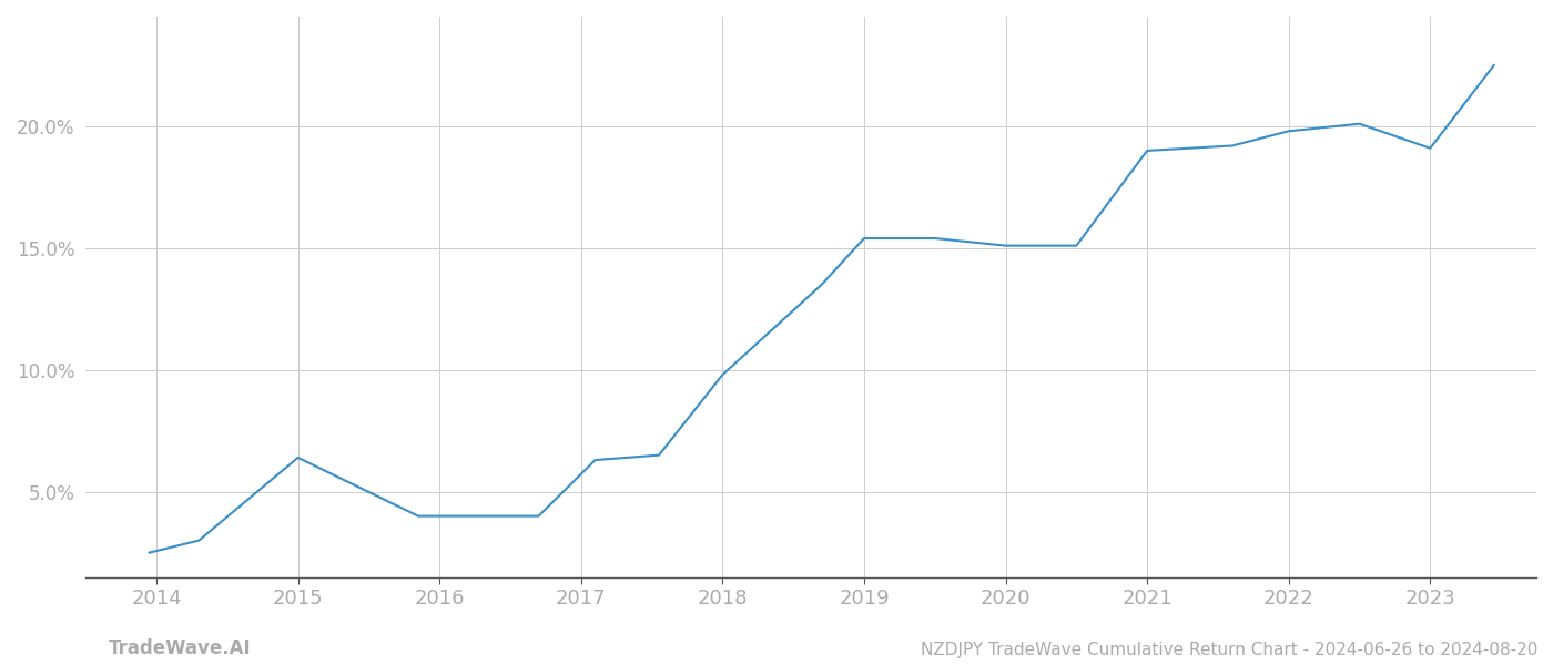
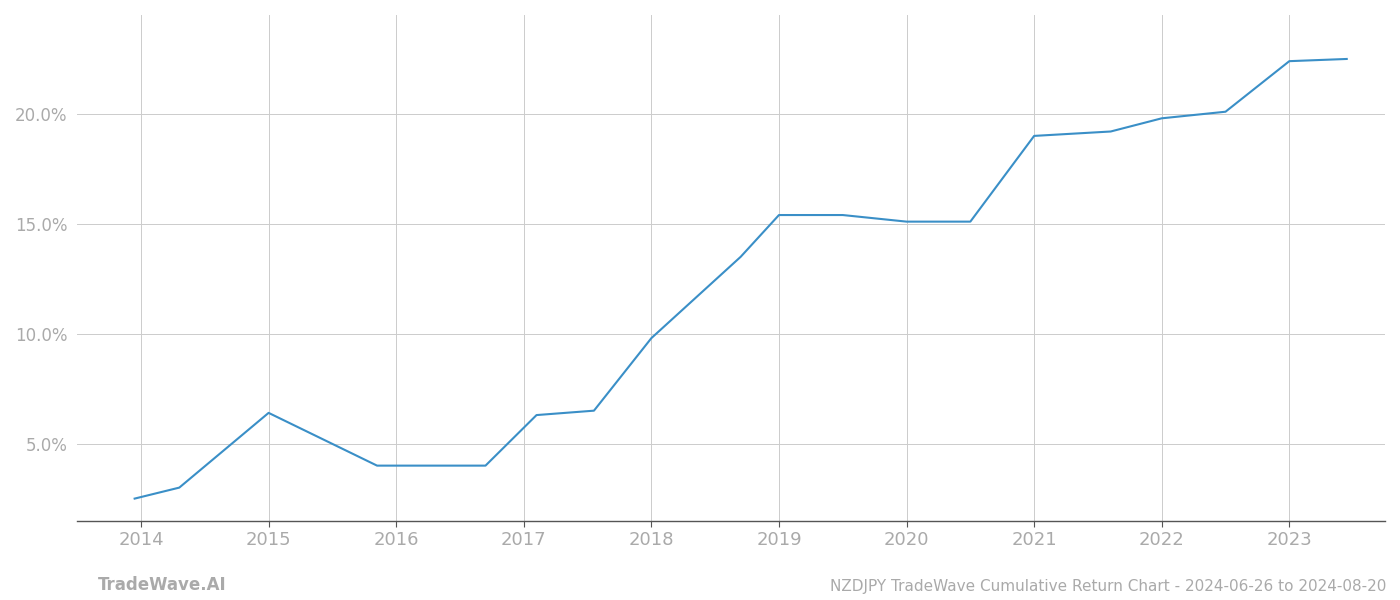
2023: 19.1% -> 22.4%
